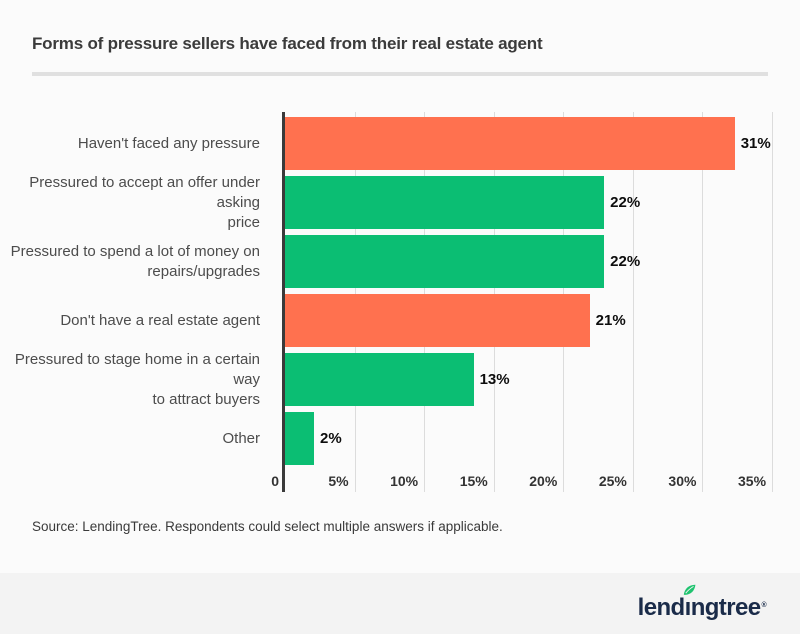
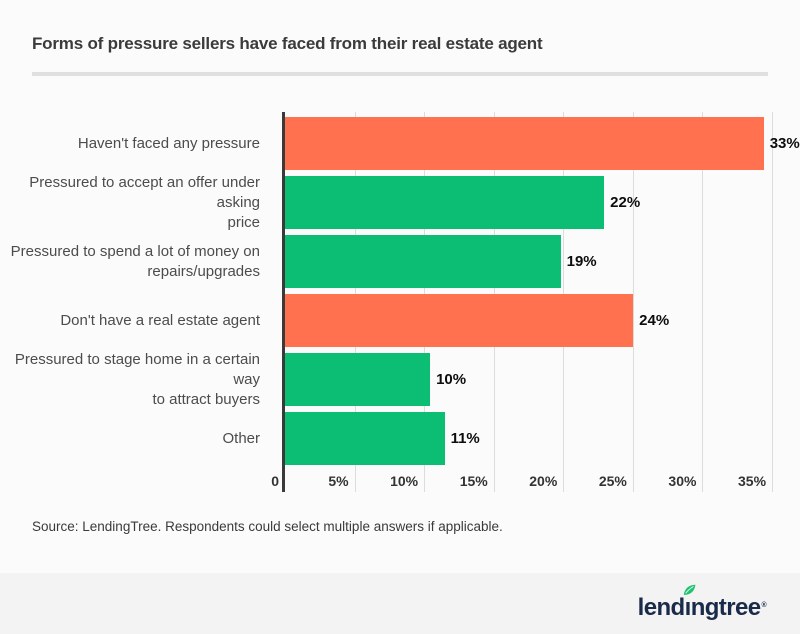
Haven't faced any pressure: 31% -> 33%
Pressured to spend a lot of money on repairs/upgrades: 22% -> 19%
Don't have a real estate agent: 21% -> 24%
Pressured to stage home in a certain way to attract buyers: 13% -> 10%
Other: 2% -> 11%
